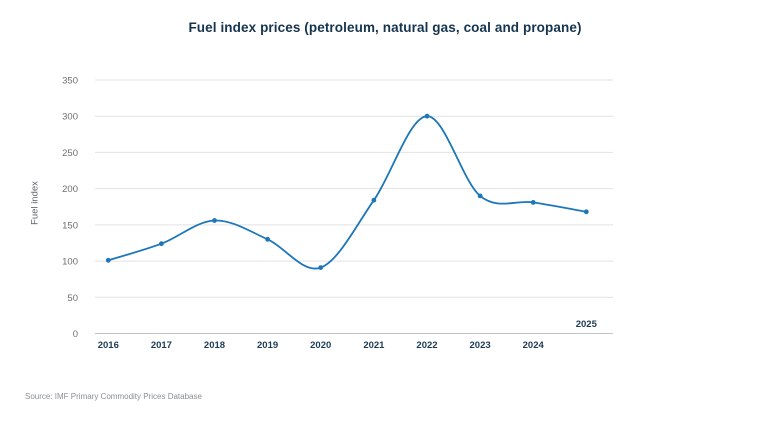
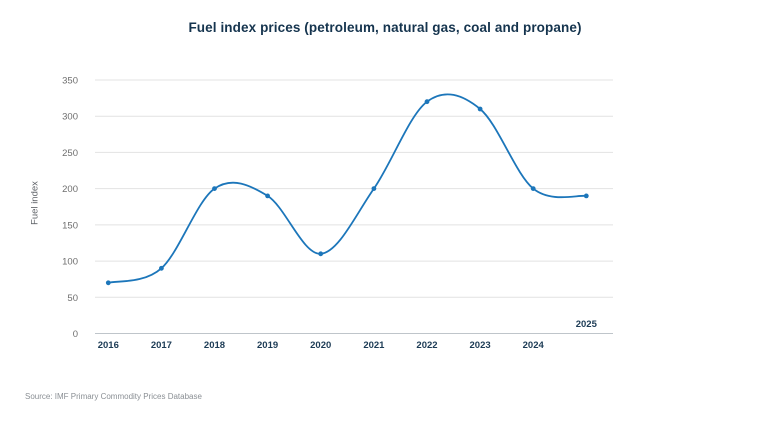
2016: 100 -> 70
2017: 120 -> 90
2018: 160 -> 200
2019: 130 -> 190
2020: 90 -> 110
2021: 180 -> 200
2022: 300 -> 320
2023: 190 -> 310
2024: 180 -> 200
2025: 170 -> 190
